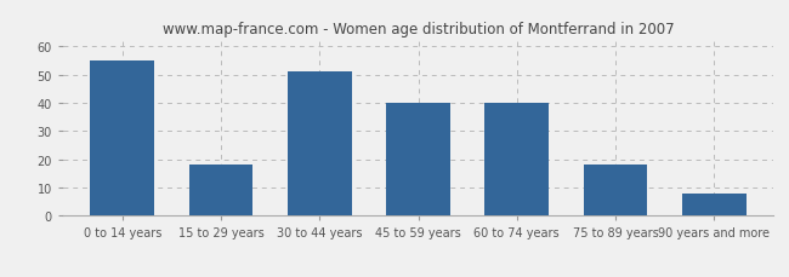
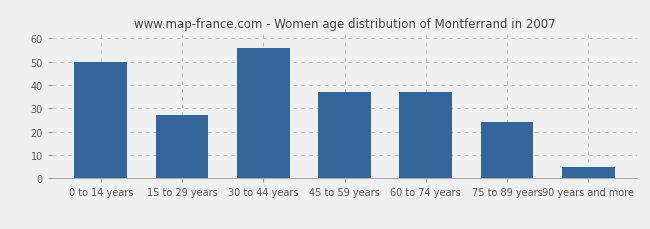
0 to 14 years: 55 -> 50
15 to 29 years: 18 -> 27
30 to 44 years: 51 -> 56
45 to 59 years: 40 -> 37
60 to 74 years: 40 -> 37
75 to 89 years: 18 -> 24
90 years and more: 8 -> 5
